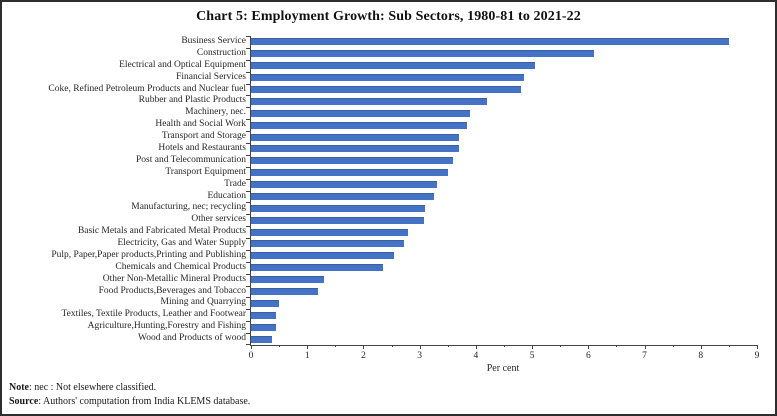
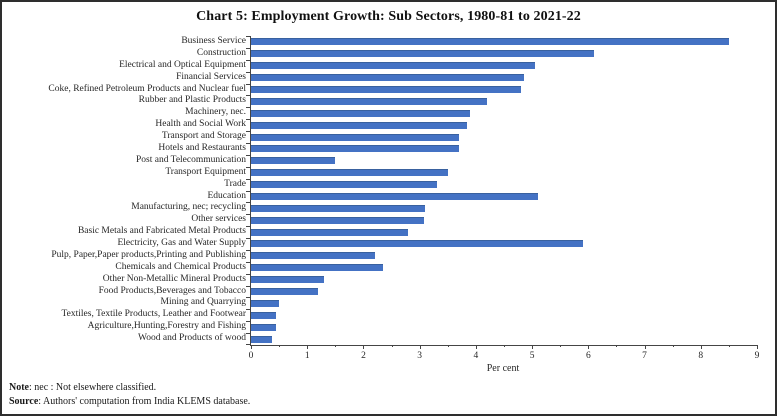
Post and Telecommunication: 3.6 -> 1.5
Education: 3.2 -> 5.1
Electricity, Gas and Water Supply: 2.7 -> 5.9
Pulp, Paper,Paper products,Printing and Publishing: 2.5 -> 2.2
